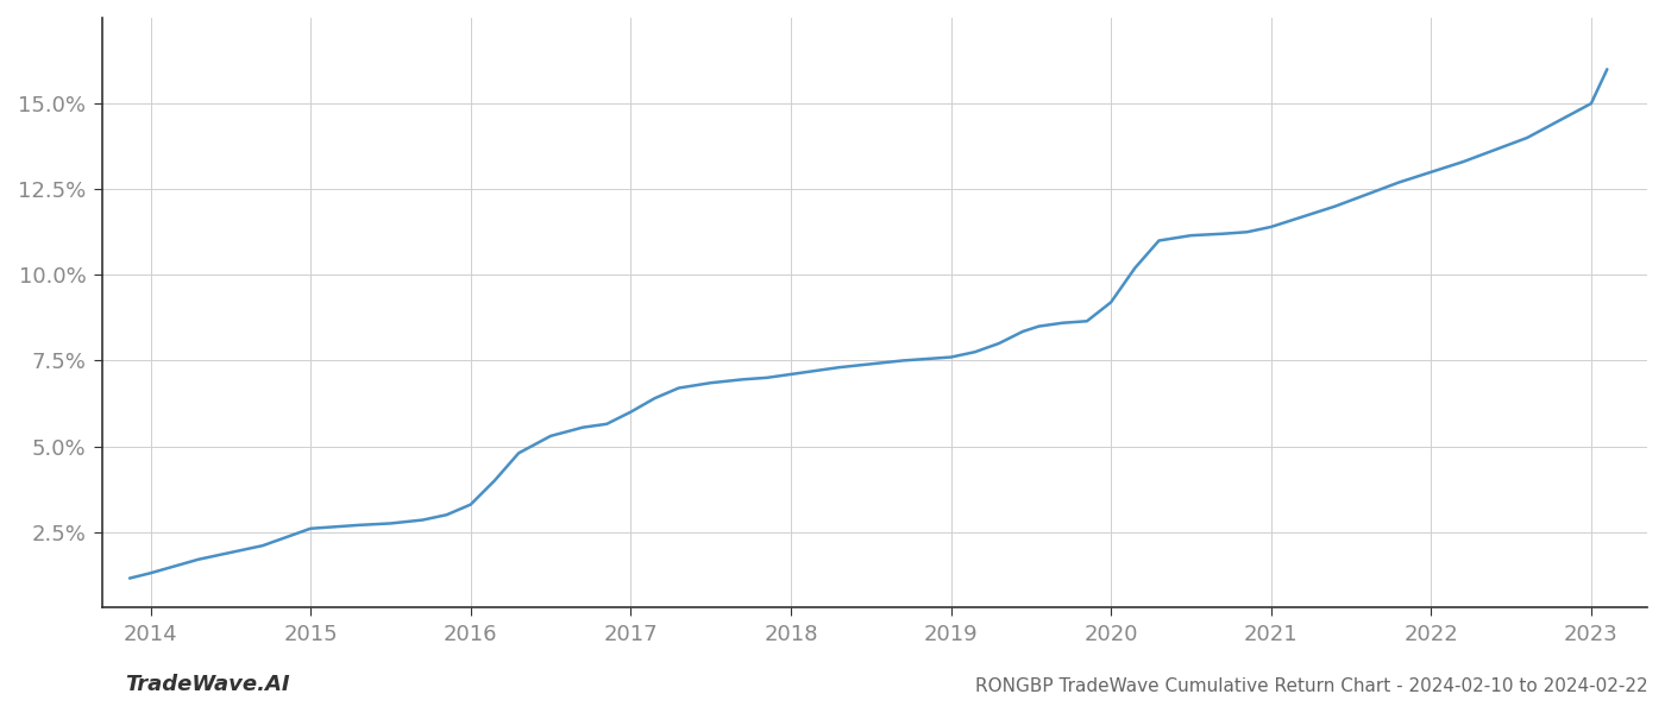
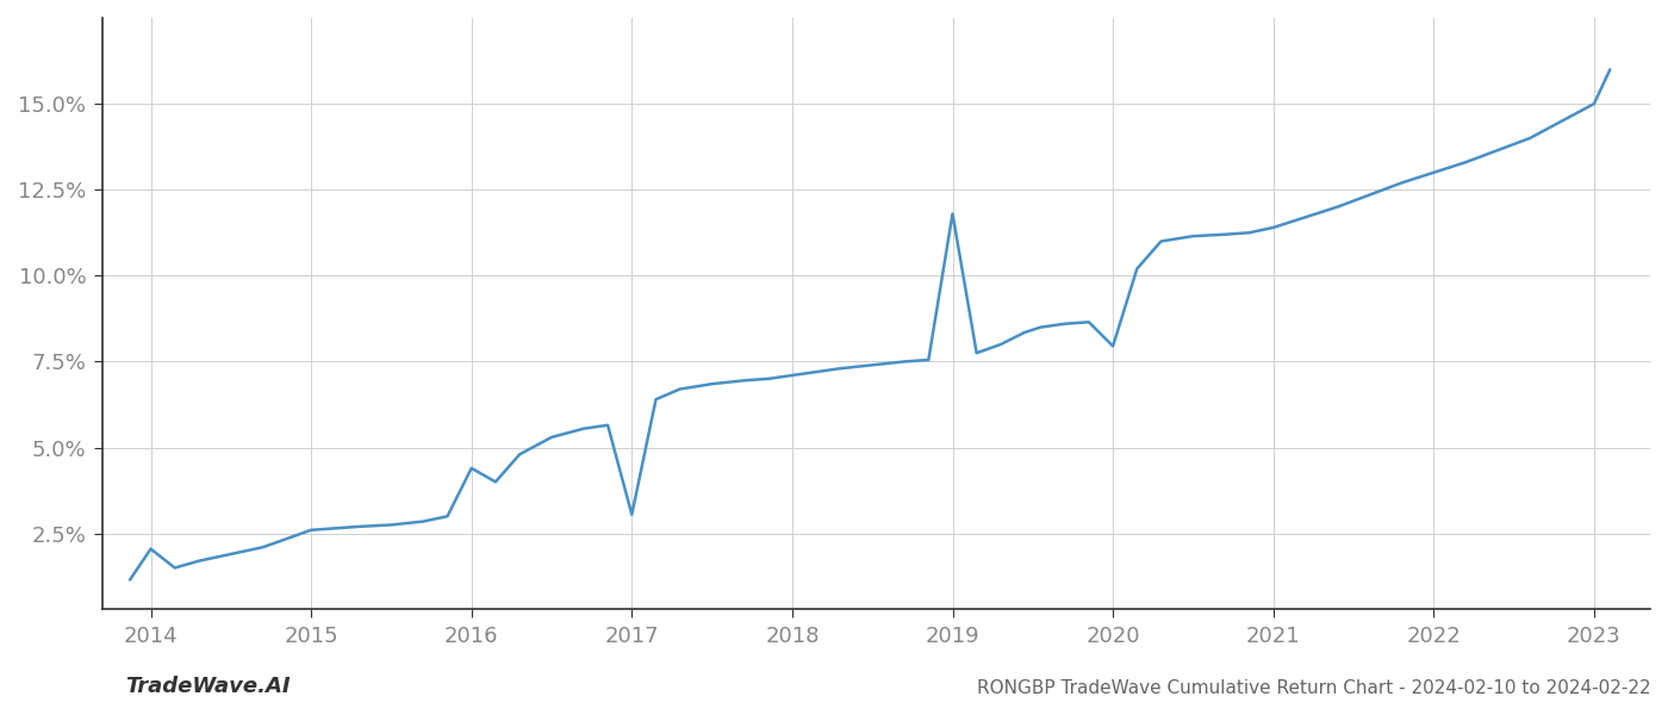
2014: 1.30% -> 2.05%
2016: 3.30% -> 4.40%
2017: 6.00% -> 3.05%
2019: 7.60% -> 11.80%
2020: 9.20% -> 7.95%
